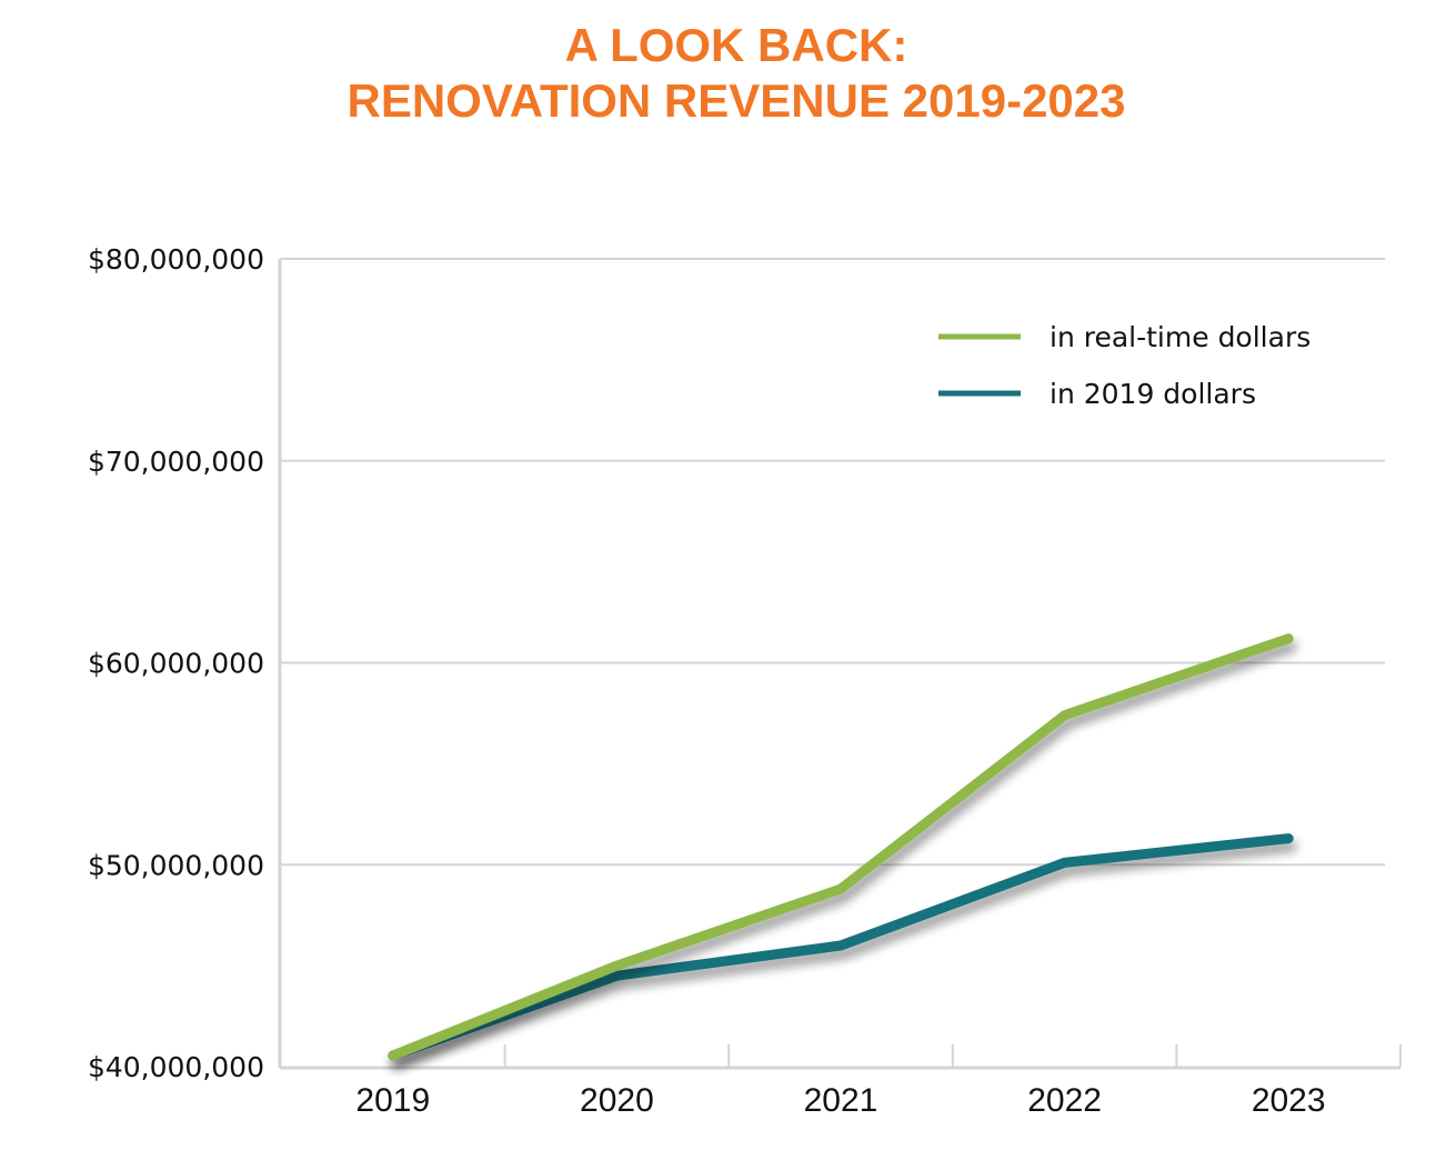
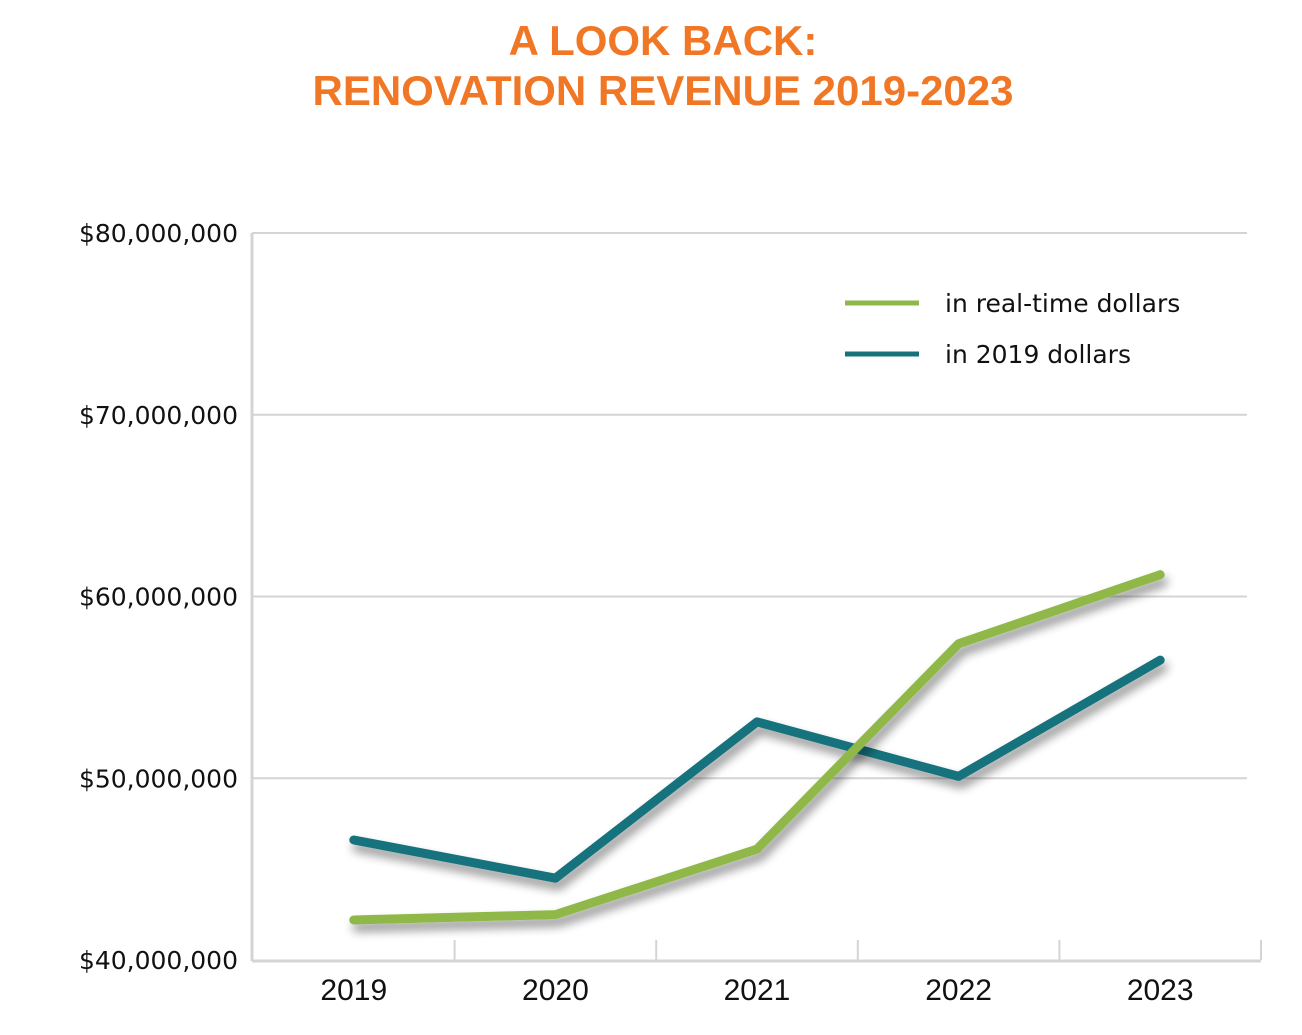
in real-time dollars/2019: $40600000 -> $42200000
in 2019 dollars/2019: $40600000 -> $46600000
in real-time dollars/2020: $45000000 -> $42500000
in real-time dollars/2021: $48800000 -> $46100000
in 2019 dollars/2021: $46000000 -> $53100000
in 2019 dollars/2023: $51300000 -> $56500000
